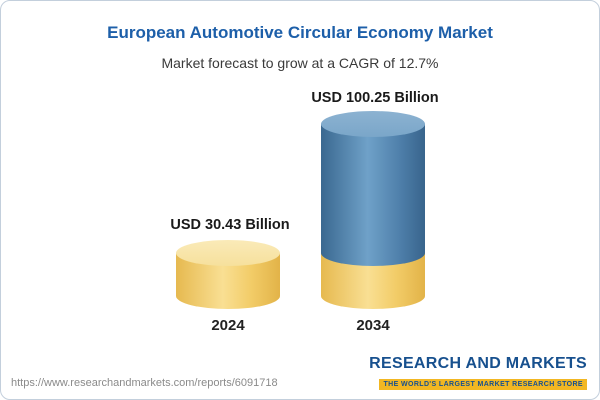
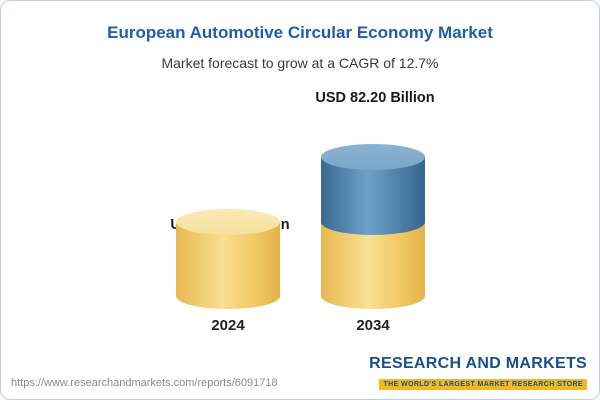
2024: 30.43 -> 46.94
2034: 100.25 -> 82.20
